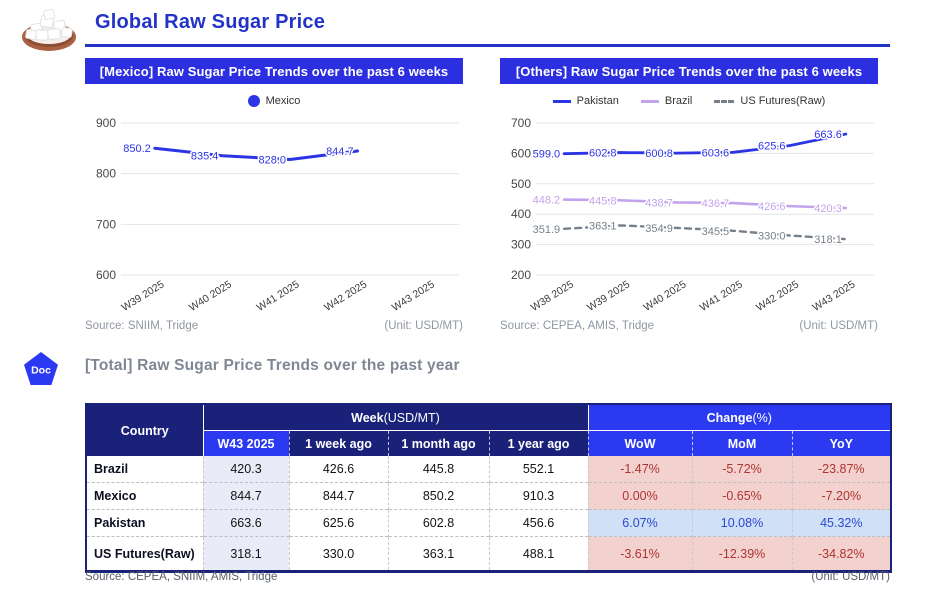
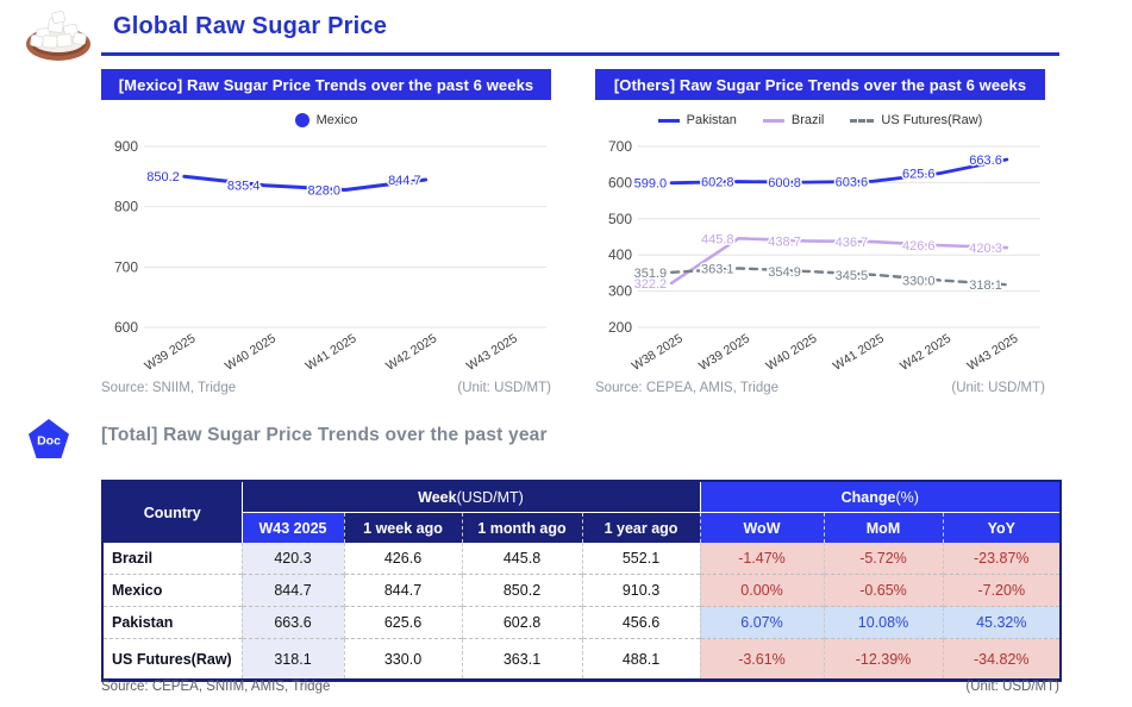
[Others] Raw Sugar Price Trends over the past 6 weeks/Brazil/W38 2025: 448.2 -> 322.2
